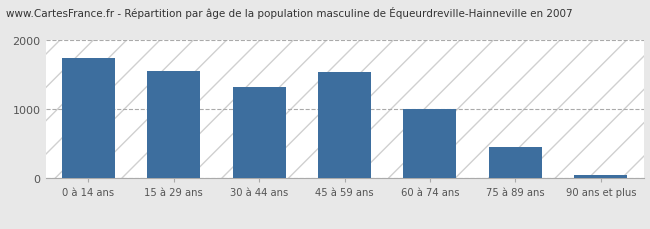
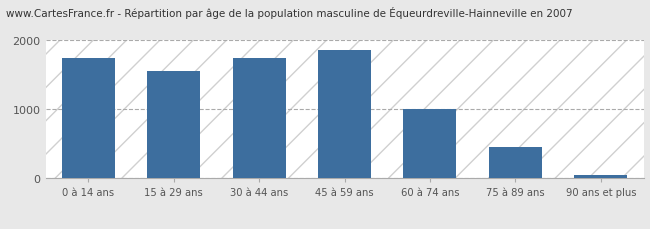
30 à 44 ans: 1320 -> 1740
45 à 59 ans: 1540 -> 1860
